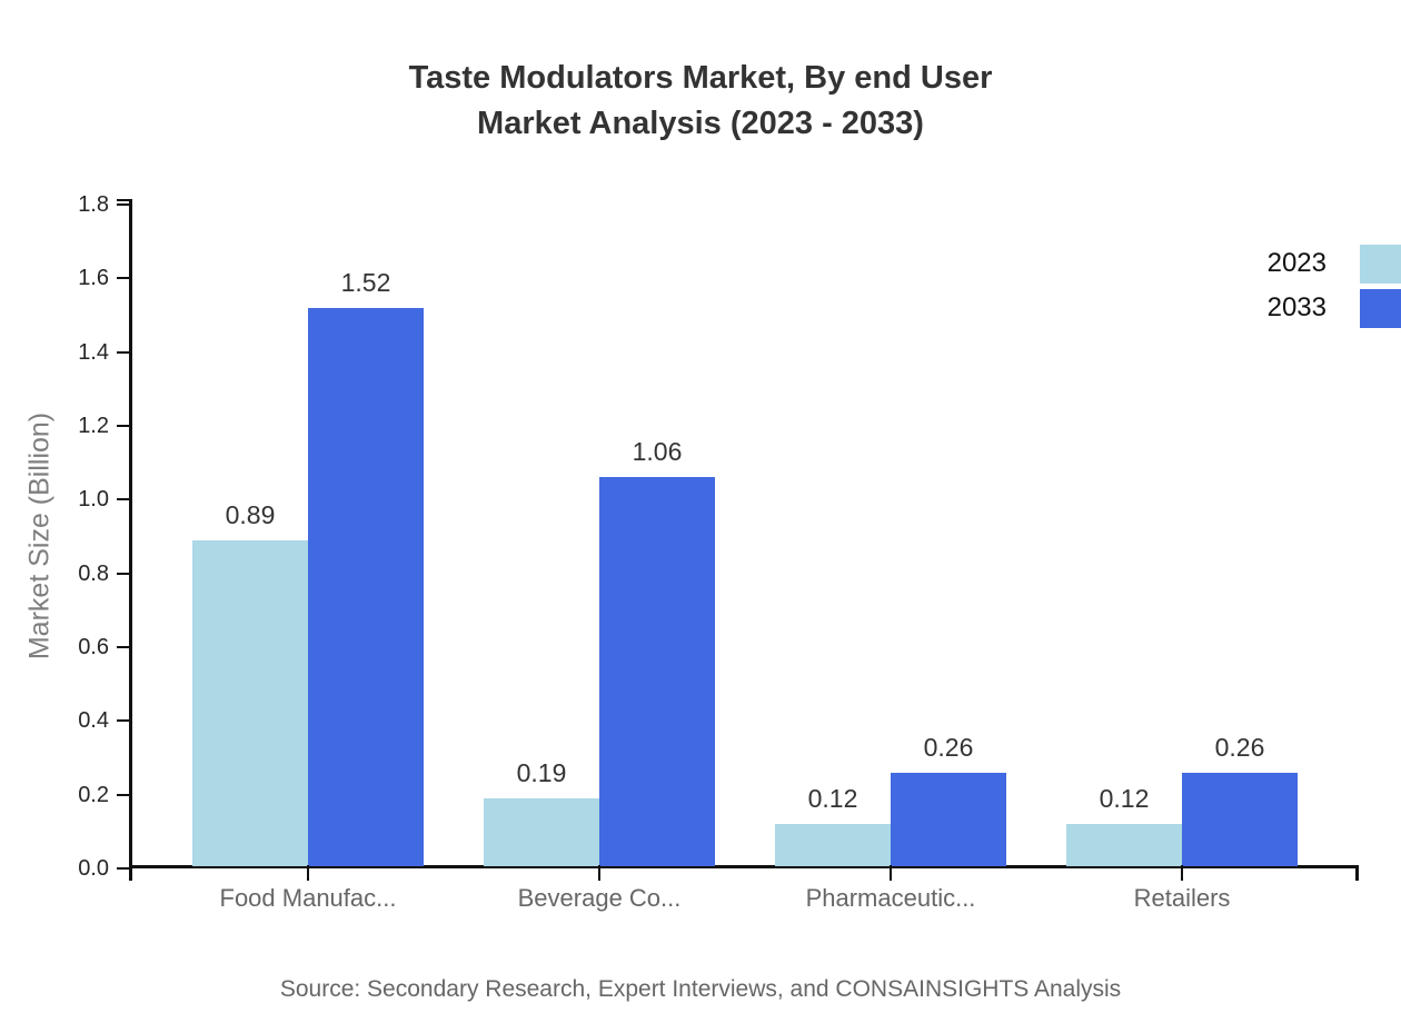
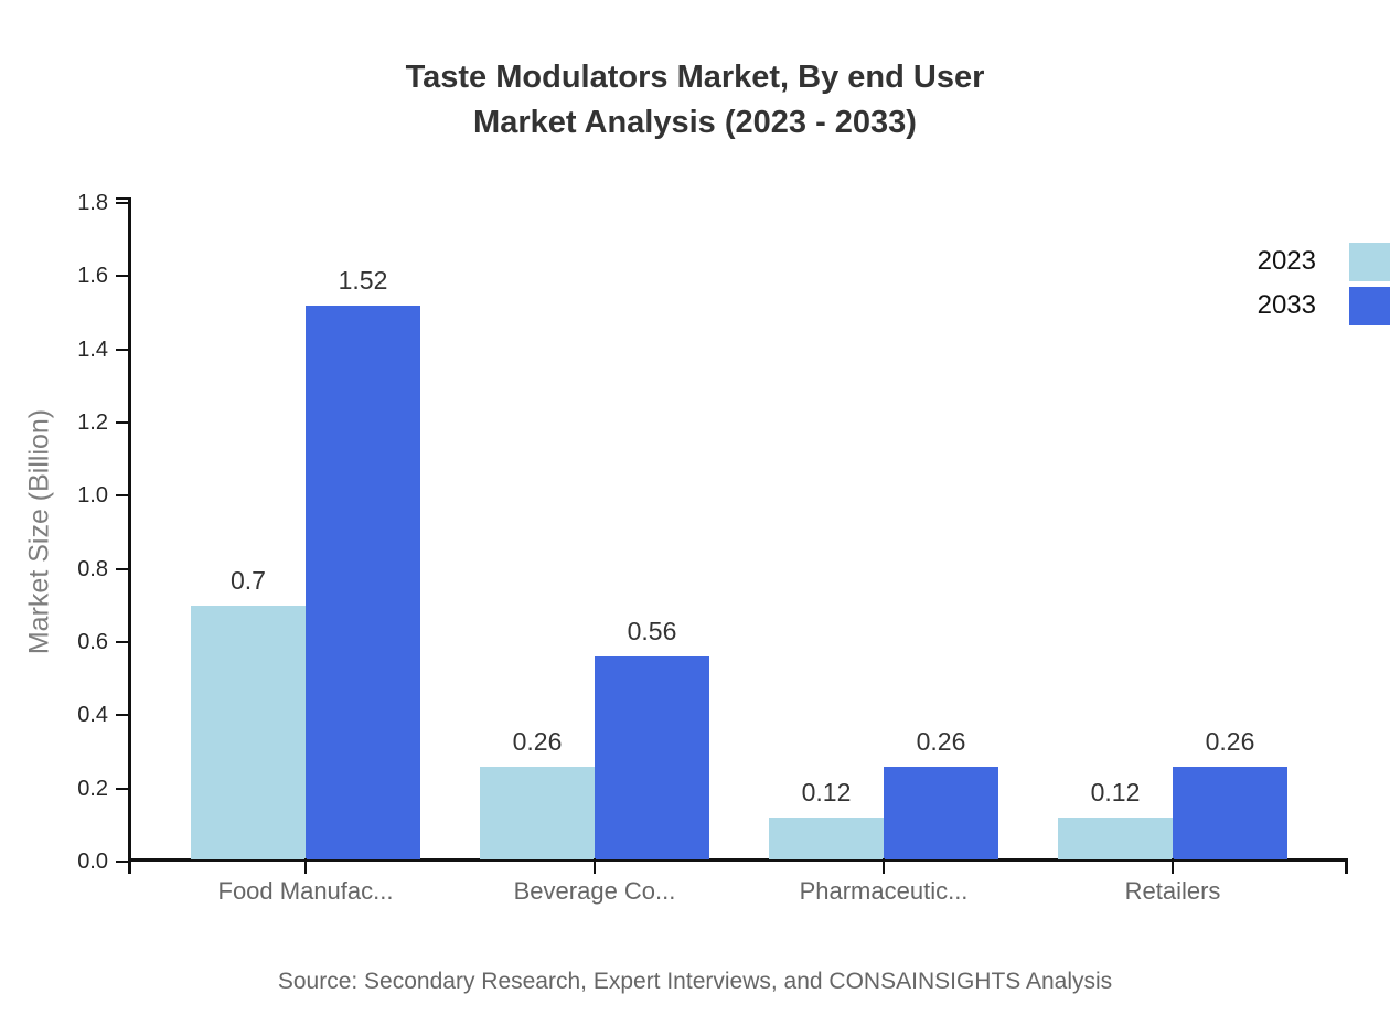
2023/Food Manufac...: 0.89 -> 0.7
2023/Beverage Co...: 0.19 -> 0.26
2033/Beverage Co...: 1.06 -> 0.56
